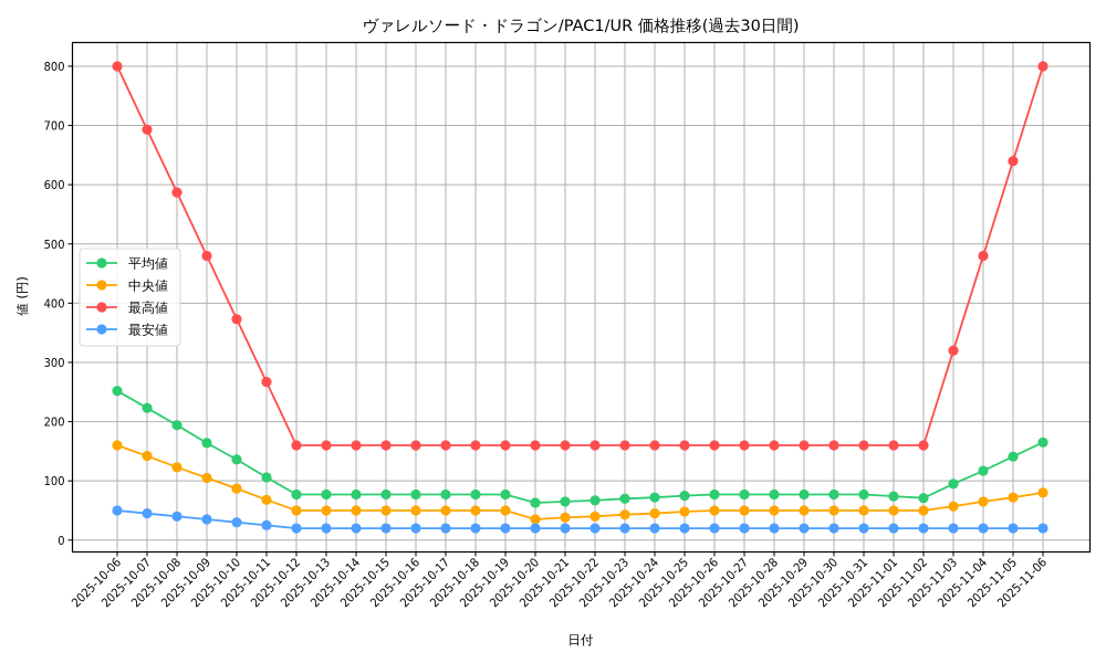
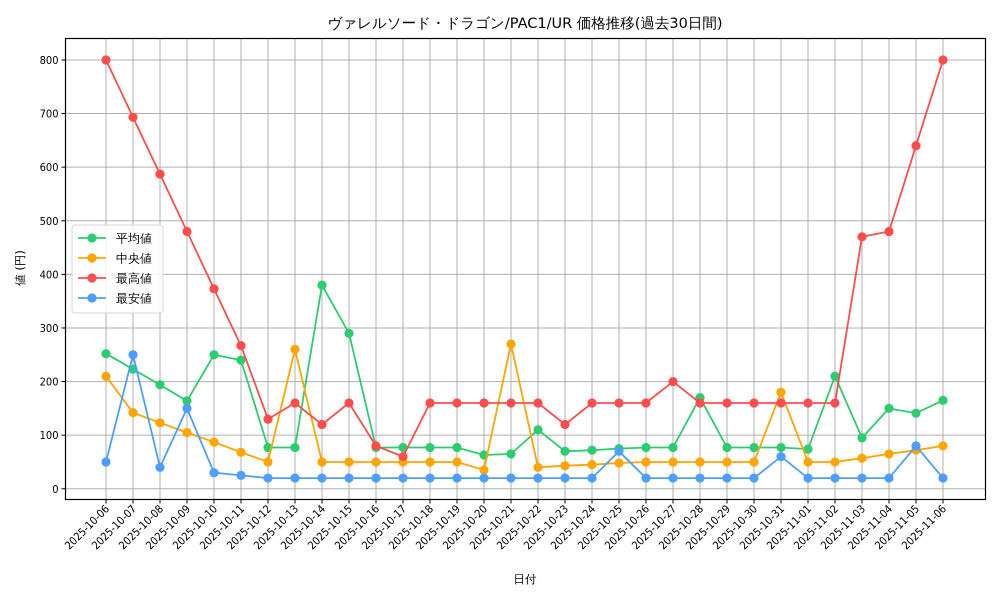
中央値/2025-10-06: 160 -> 210
最安値/2025-10-07: 40 -> 250
最安値/2025-10-09: 40 -> 150
平均値/2025-10-10: 140 -> 250
平均値/2025-10-11: 110 -> 240
最高値/2025-10-12: 160 -> 130
中央値/2025-10-13: 50 -> 260
平均値/2025-10-14: 80 -> 380
最高値/2025-10-14: 160 -> 120
平均値/2025-10-15: 80 -> 290
最高値/2025-10-16: 160 -> 80
最高値/2025-10-17: 160 -> 60
中央値/2025-10-21: 40 -> 270
平均値/2025-10-22: 70 -> 110
最高値/2025-10-23: 160 -> 120
最安値/2025-10-25: 20 -> 70
最高値/2025-10-27: 160 -> 200
平均値/2025-10-28: 80 -> 170
中央値/2025-10-31: 50 -> 180
最安値/2025-10-31: 20 -> 60
平均値/2025-11-02: 70 -> 210
最高値/2025-11-03: 320 -> 470
平均値/2025-11-04: 120 -> 150
最安値/2025-11-05: 20 -> 80
